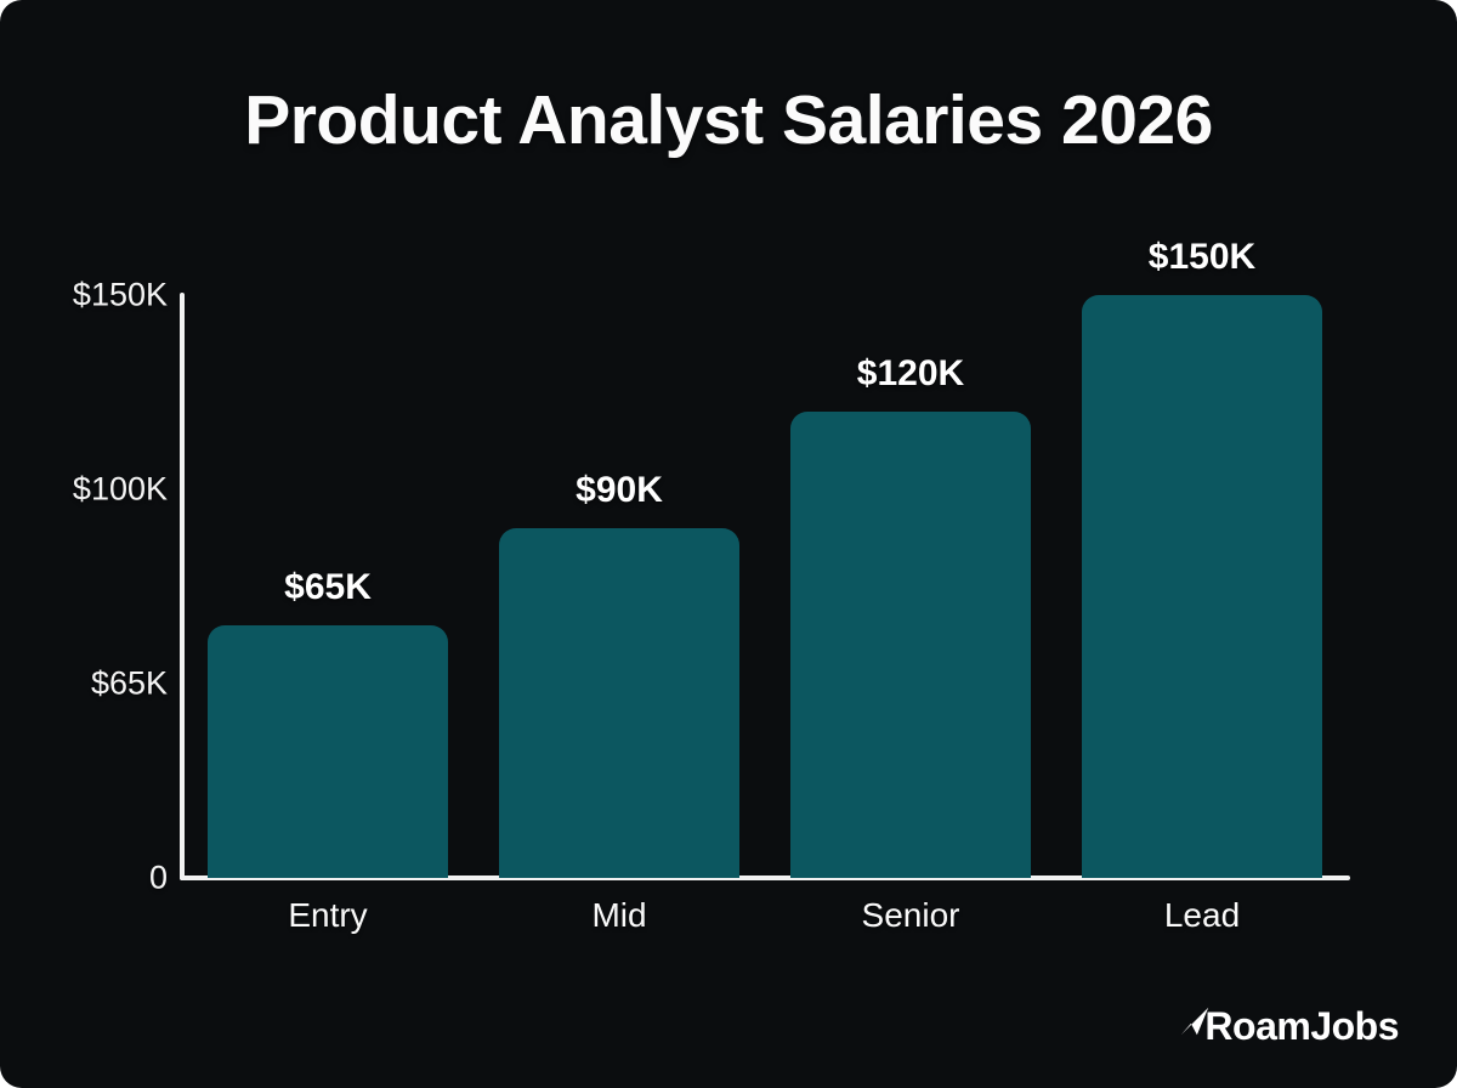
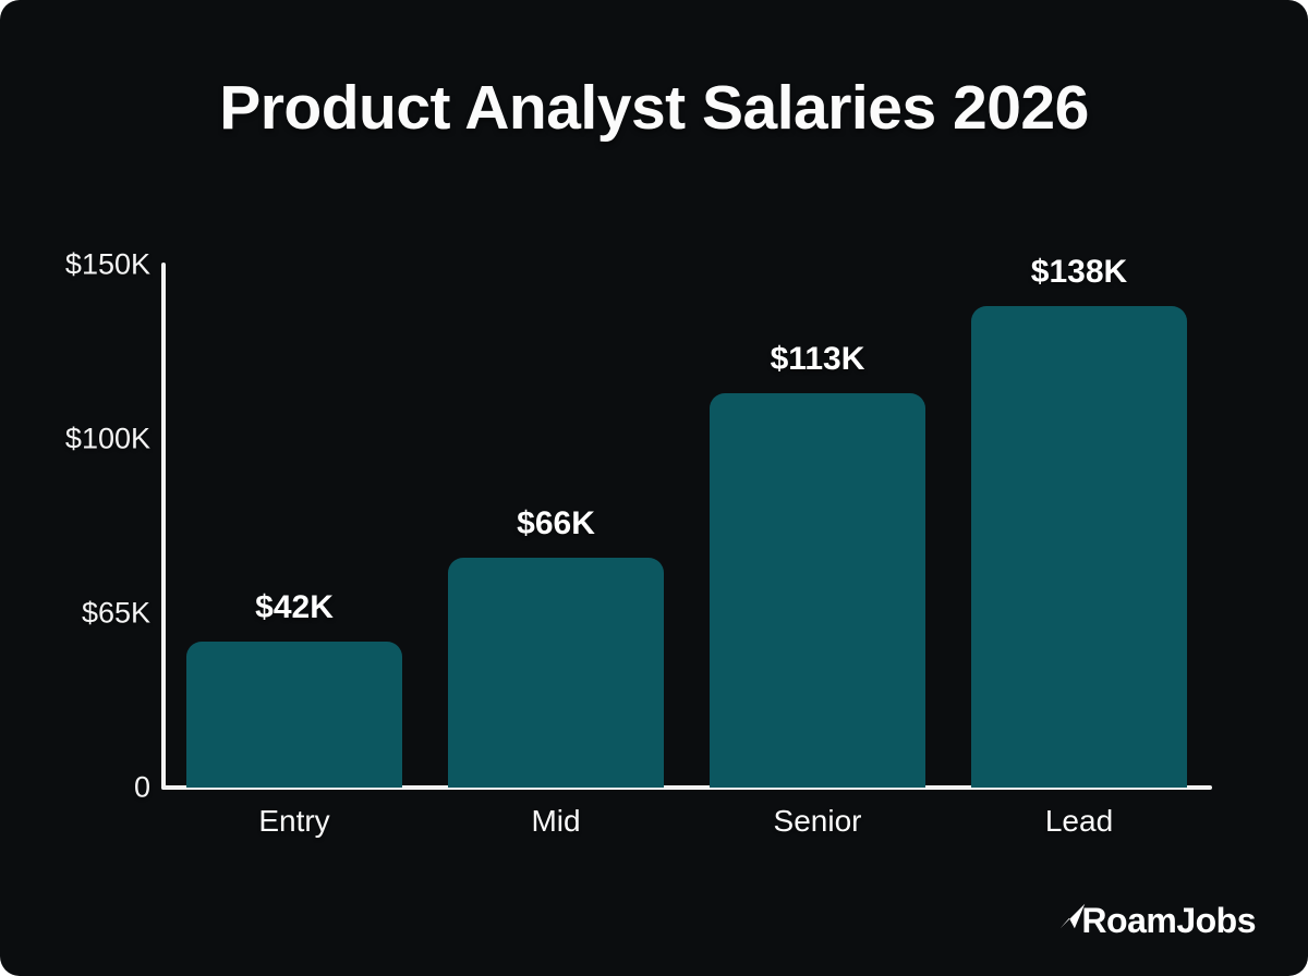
Entry: $65K -> $42K
Mid: $90K -> $66K
Senior: $120K -> $113K
Lead: $150K -> $138K
